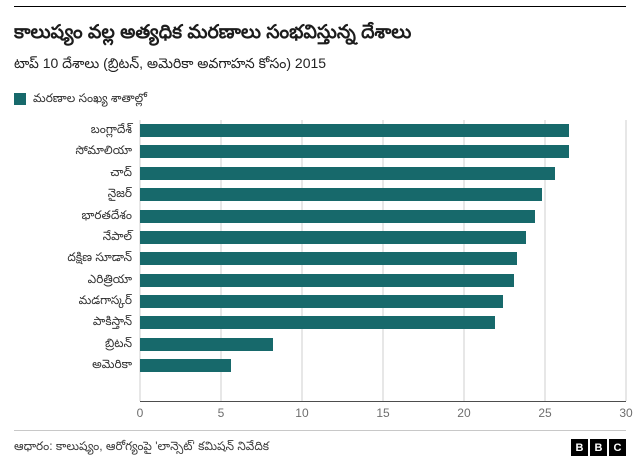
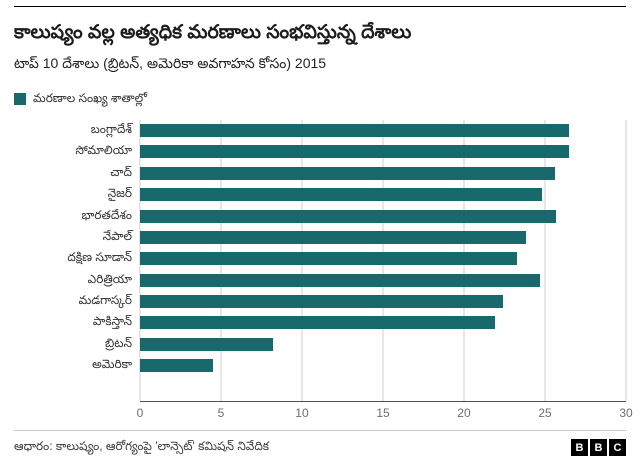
భారతదేశం: 24.4 -> 25.7
ఎరిత్రియా: 23.1 -> 24.7
అమెరికా: 5.6 -> 4.5
